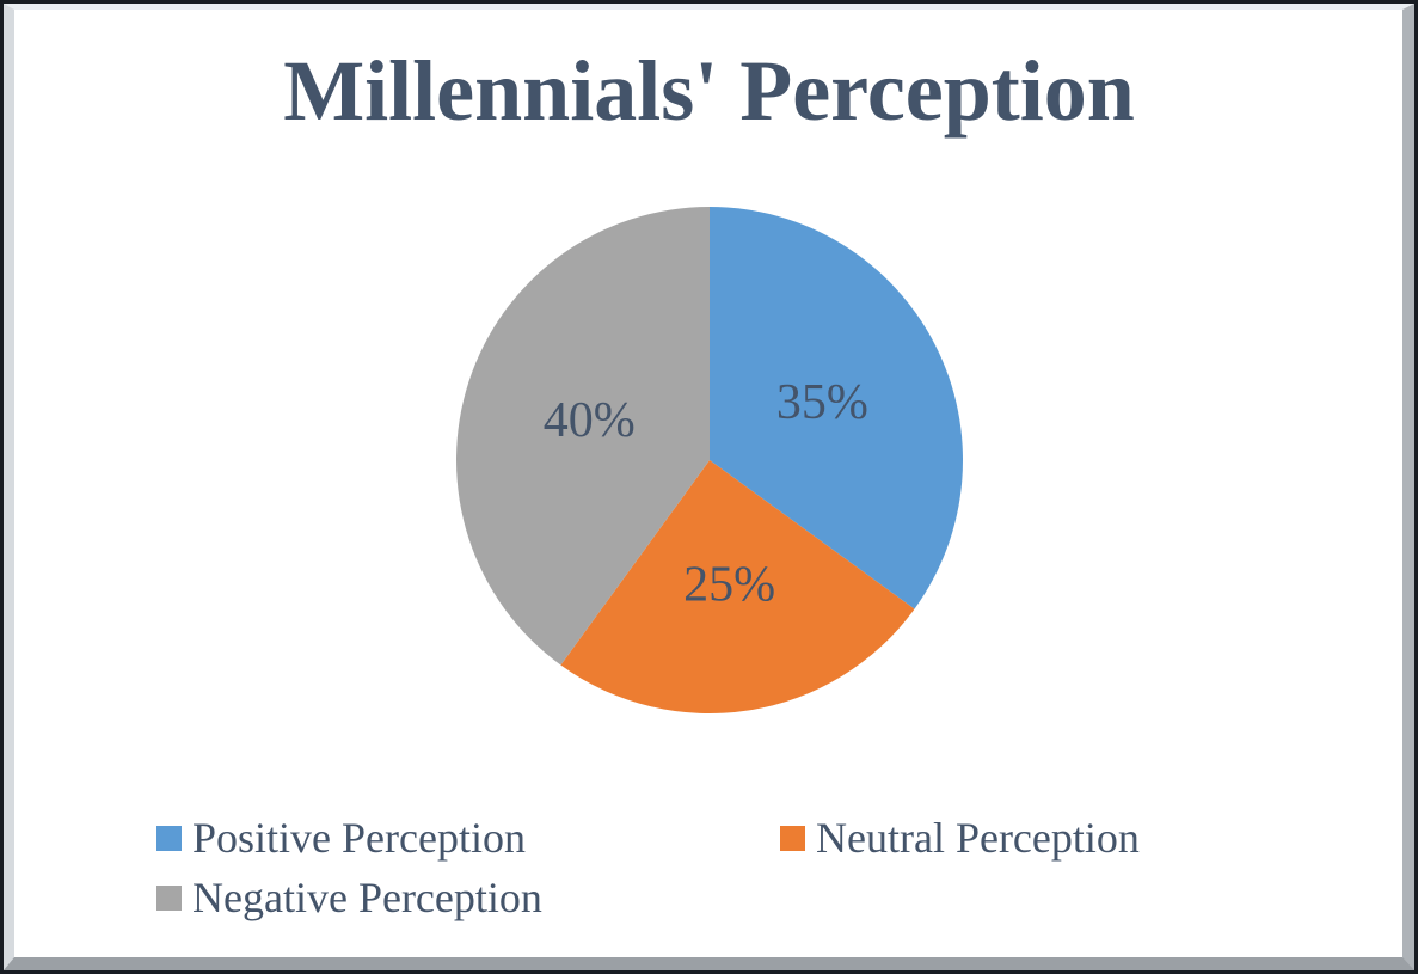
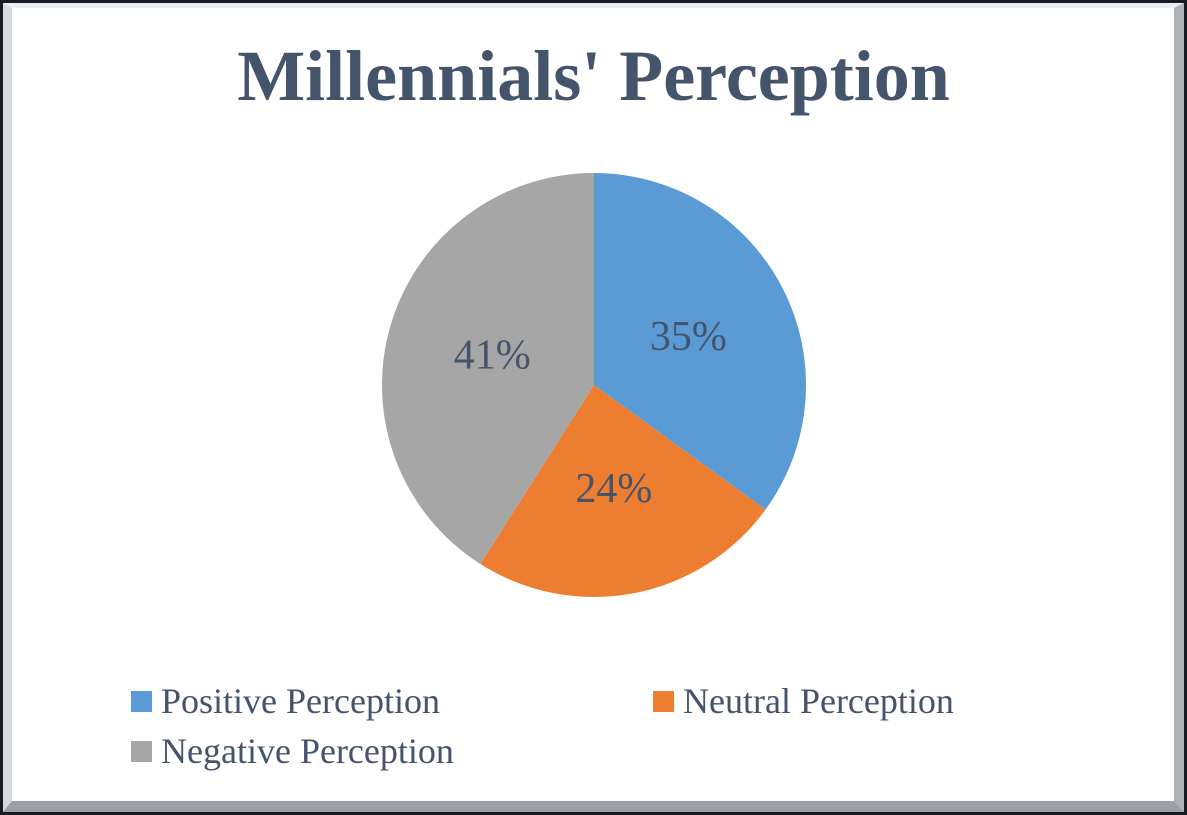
Neutral Perception: 25% -> 24%
Negative Perception: 40% -> 41%
